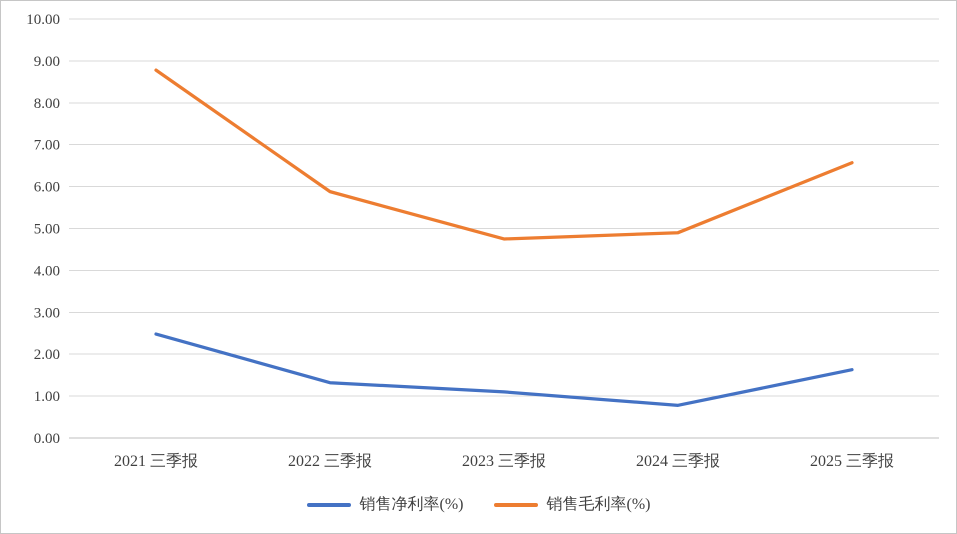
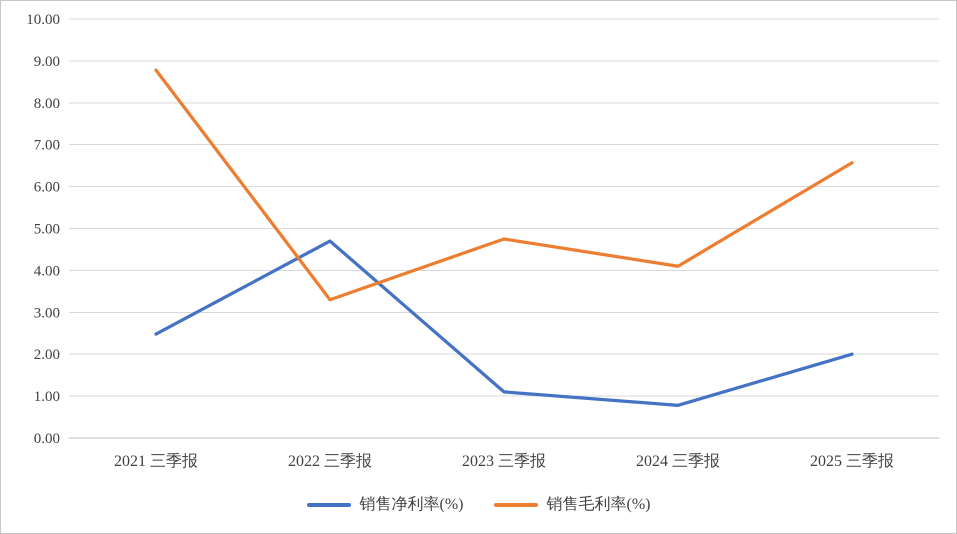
销售净利率(%)/2022 三季报: 1.3 -> 4.7
销售毛利率(%)/2022 三季报: 5.9 -> 3.3
销售毛利率(%)/2024 三季报: 4.9 -> 4.1
销售净利率(%)/2025 三季报: 1.6 -> 2.0
